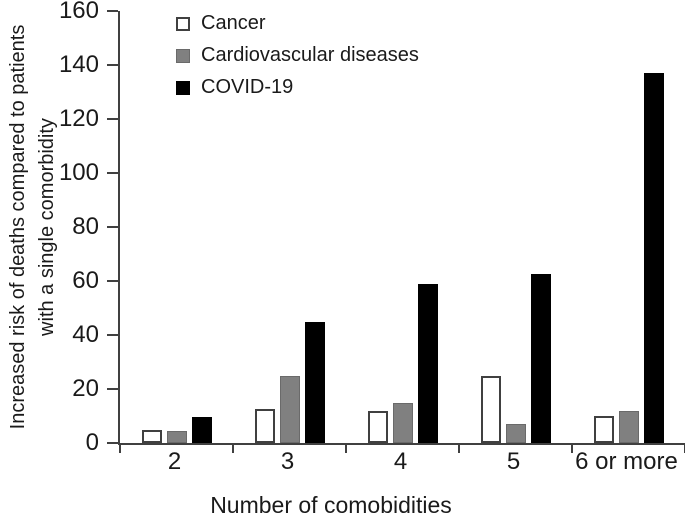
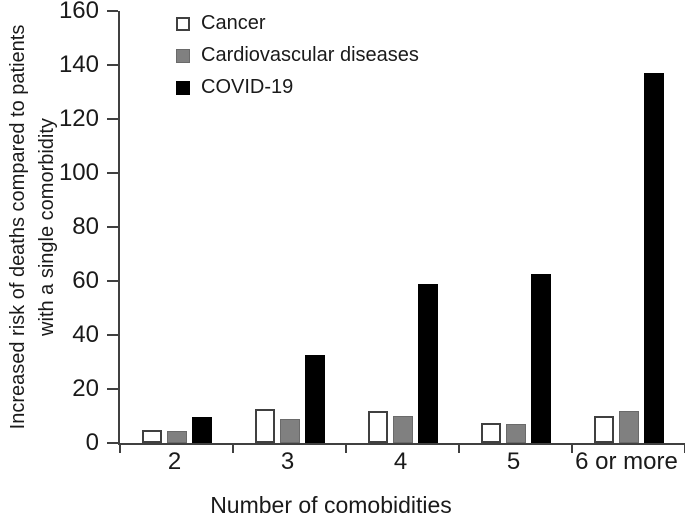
Cardiovascular diseases/3: 25 -> 9
COVID-19/3: 45 -> 32
Cardiovascular diseases/4: 15 -> 10
Cancer/5: 25 -> 8
